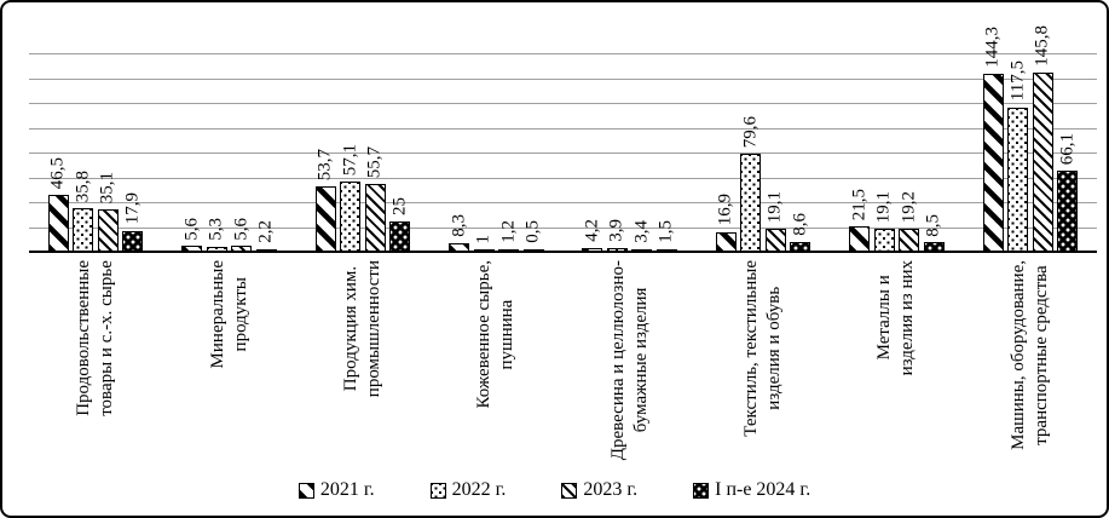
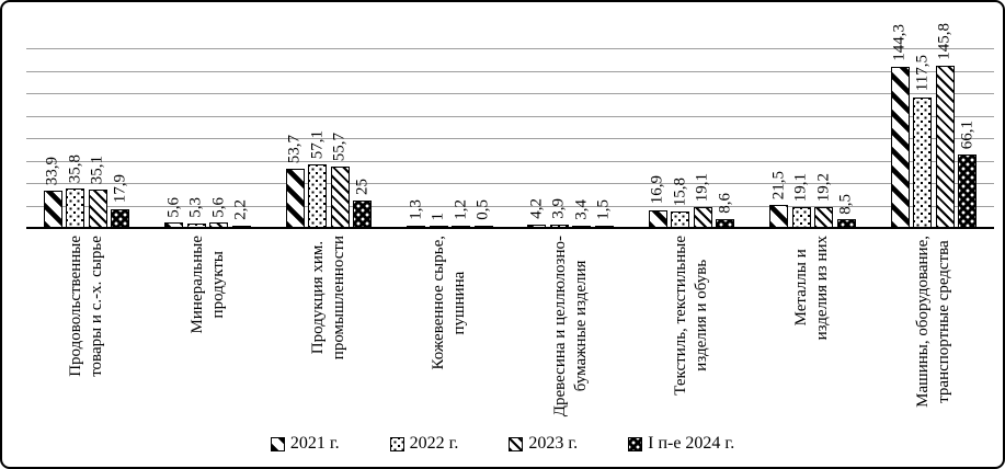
2021 г./Продовольственные товары и с.-х. сырье: 46,5 -> 33,9
2021 г./Кожевенное сырье, пушнина: 8,3 -> 1,3
2022 г./Текстиль, текстильные изделия и обувь: 79,6 -> 15,8
